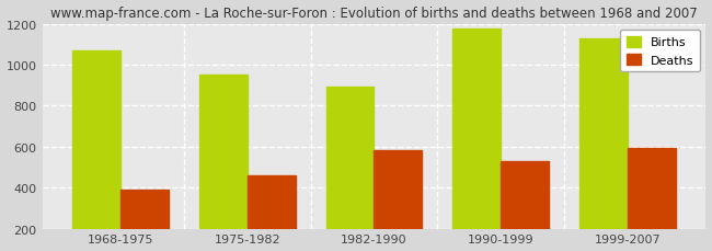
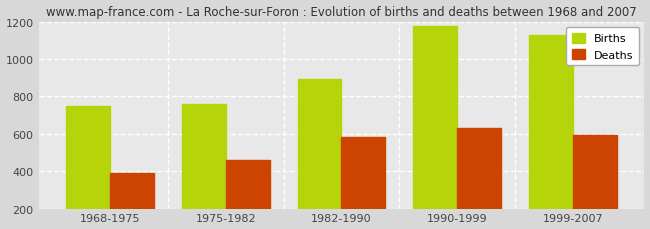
Births/1968-1975: 1070 -> 750
Births/1975-1982: 950 -> 760
Deaths/1990-1999: 530 -> 630
